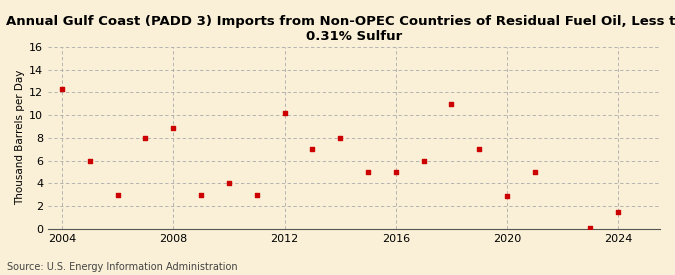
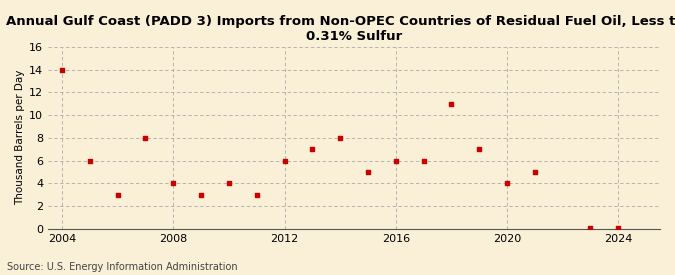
2004: 12.3 -> 14.0
2008: 8.9 -> 4.0
2012: 10.2 -> 6.0
2016: 5.0 -> 6.0
2020: 2.9 -> 4.0
2024: 1.5 -> 0.1
